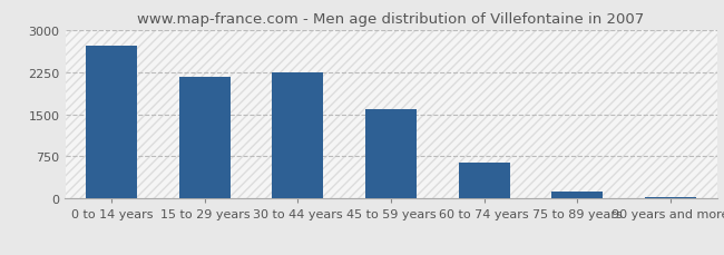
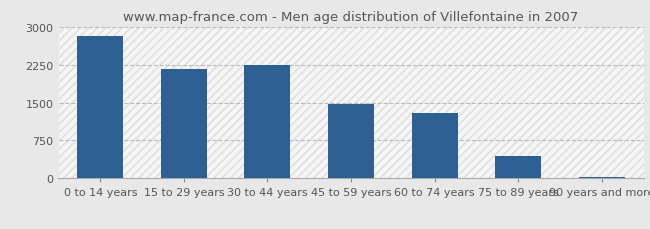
0 to 14 years: 2720 -> 2820
45 to 59 years: 1580 -> 1480
60 to 74 years: 640 -> 1300
75 to 89 years: 130 -> 440
